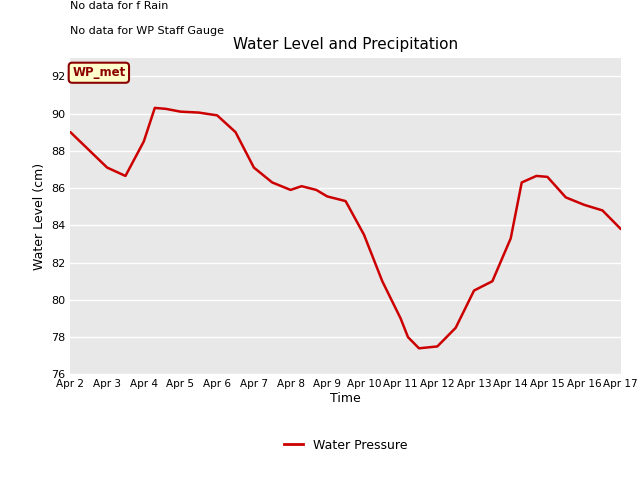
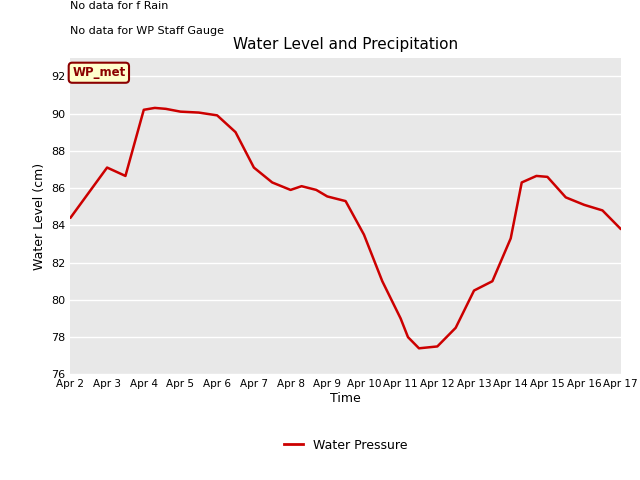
Apr 2: 89.0 -> 84.4
Apr 4: 88.5 -> 90.2
